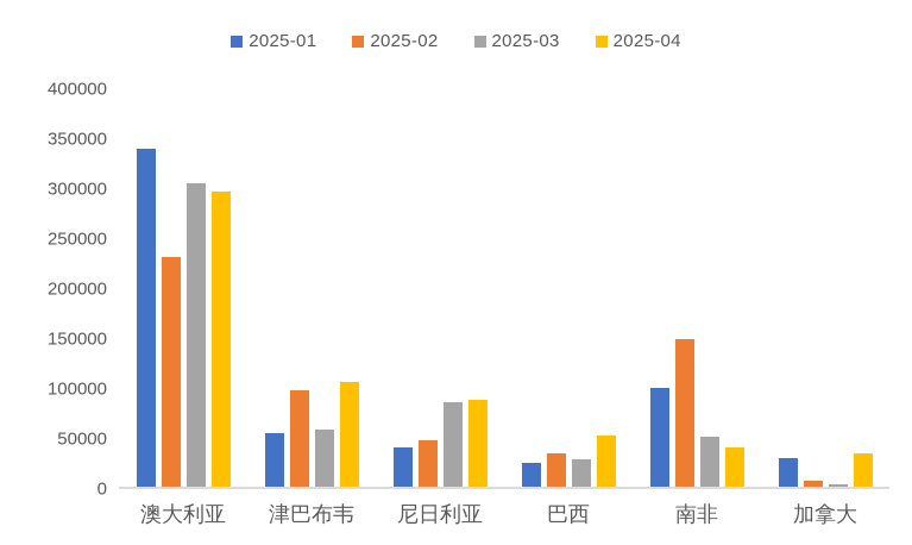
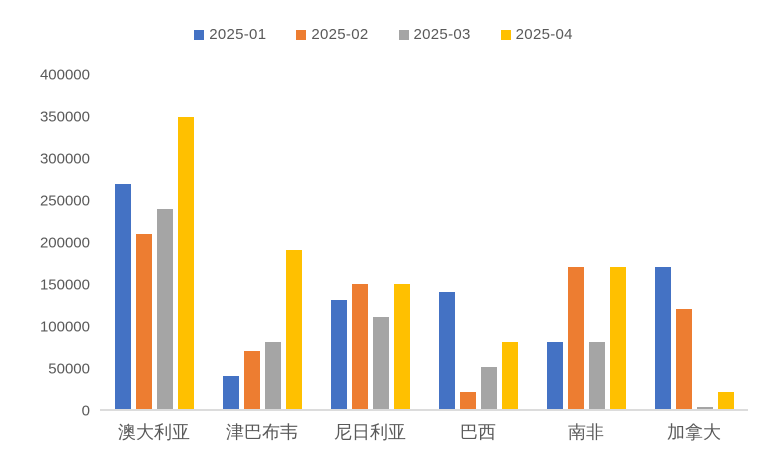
2025-01/澳大利亚: 340000 -> 270000
2025-02/澳大利亚: 230000 -> 210000
2025-03/澳大利亚: 310000 -> 240000
2025-04/澳大利亚: 300000 -> 350000
2025-01/津巴布韦: 50000 -> 40000
2025-02/津巴布韦: 100000 -> 70000
2025-03/津巴布韦: 60000 -> 80000
2025-04/津巴布韦: 100000 -> 190000
2025-01/尼日利亚: 40000 -> 130000
2025-02/尼日利亚: 50000 -> 150000
2025-03/尼日利亚: 80000 -> 110000
2025-04/尼日利亚: 90000 -> 150000
2025-01/巴西: 20000 -> 140000
2025-02/巴西: 30000 -> 20000
2025-03/巴西: 30000 -> 50000
2025-04/巴西: 50000 -> 80000
2025-01/南非: 100000 -> 80000
2025-02/南非: 150000 -> 170000
2025-03/南非: 50000 -> 80000
2025-04/南非: 40000 -> 170000
2025-01/加拿大: 30000 -> 170000
2025-02/加拿大: 10000 -> 120000
2025-04/加拿大: 30000 -> 20000
